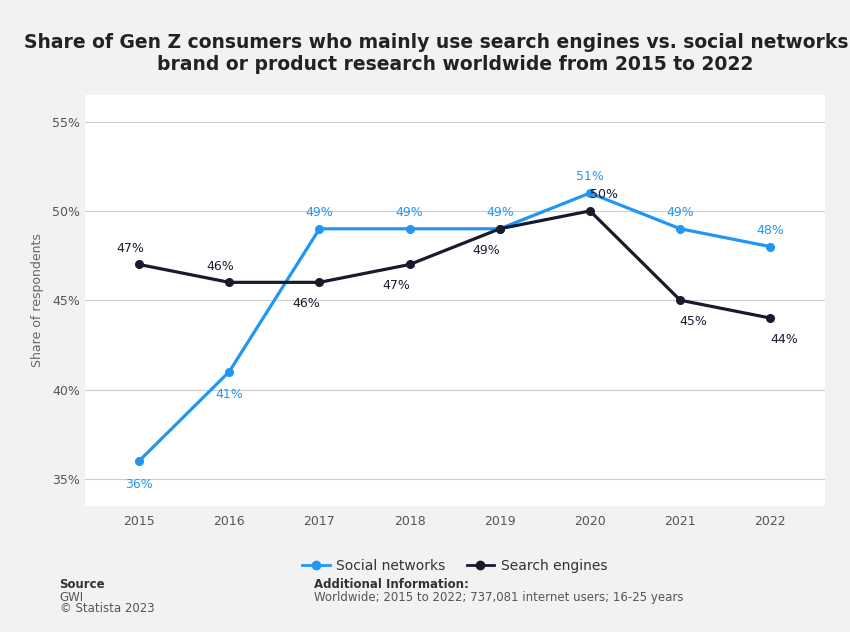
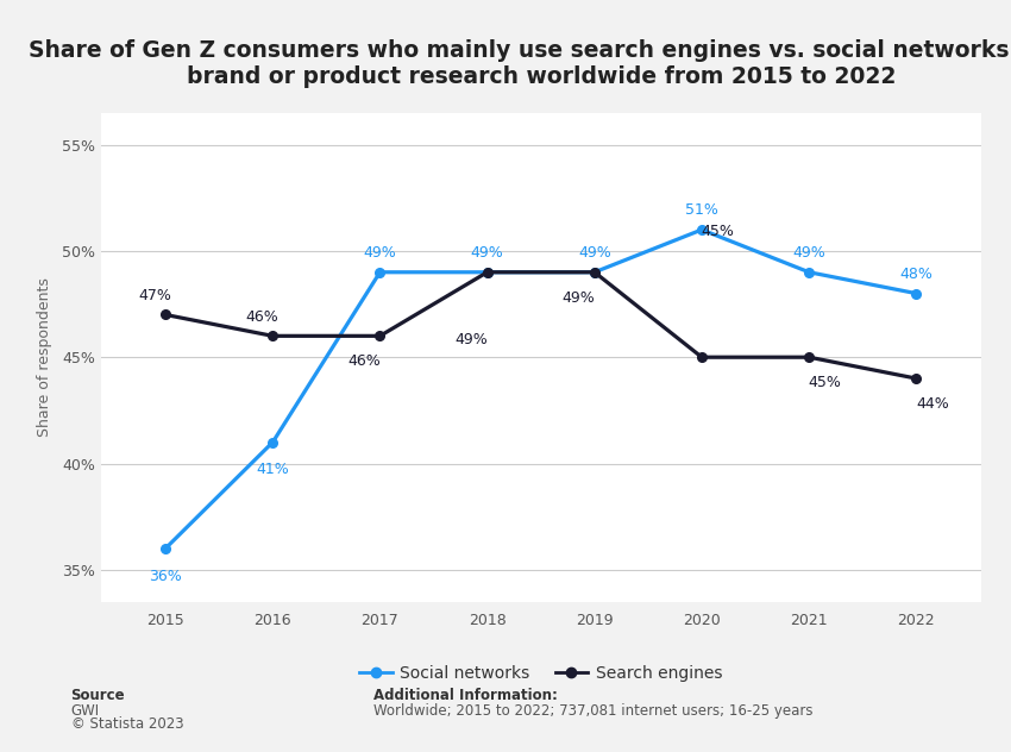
Search engines/2018: 47% -> 49%
Search engines/2020: 50% -> 45%
